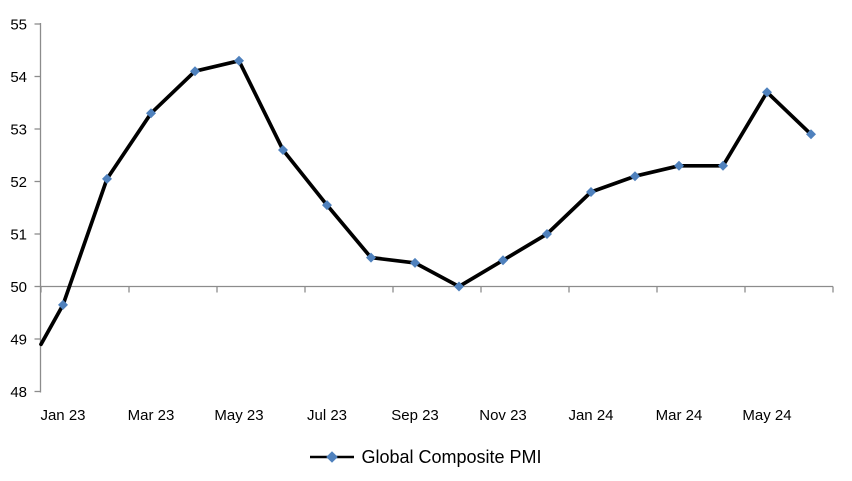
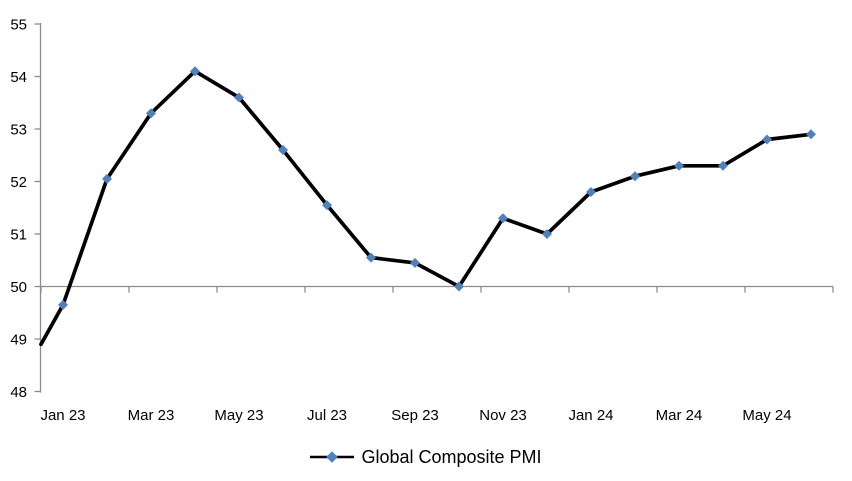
May 23: 54.3 -> 53.6
Nov 23: 50.5 -> 51.3
May 24: 53.7 -> 52.8
